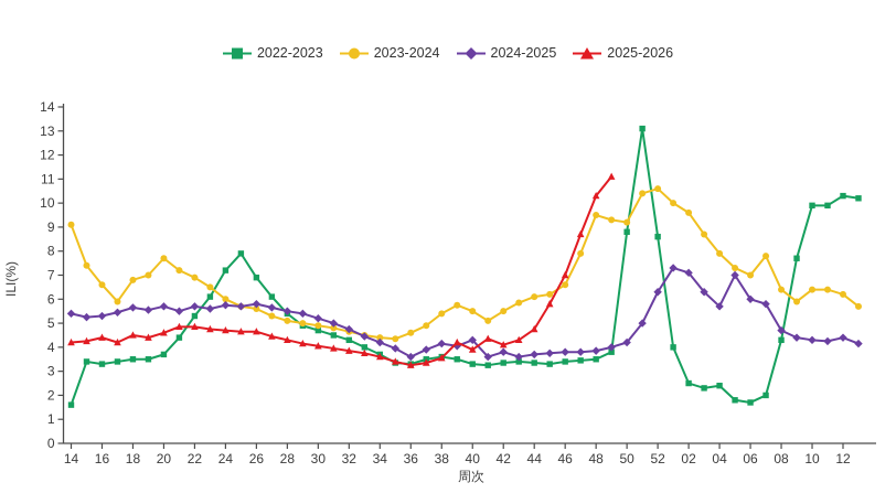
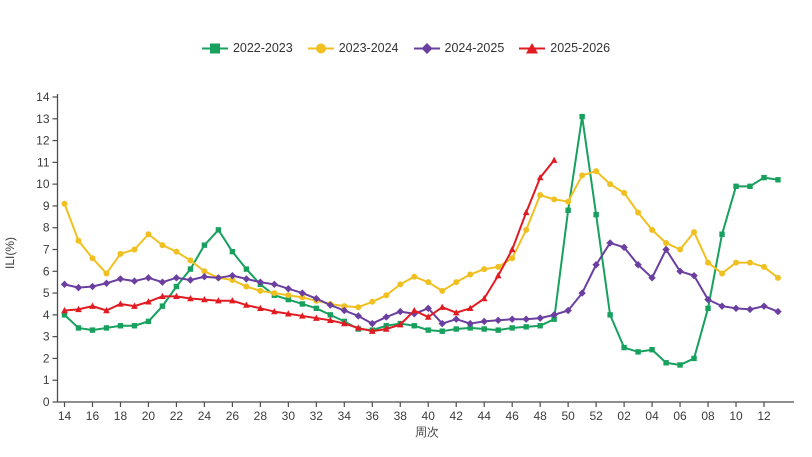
2022-2023/14: 1.6 -> 4.0
